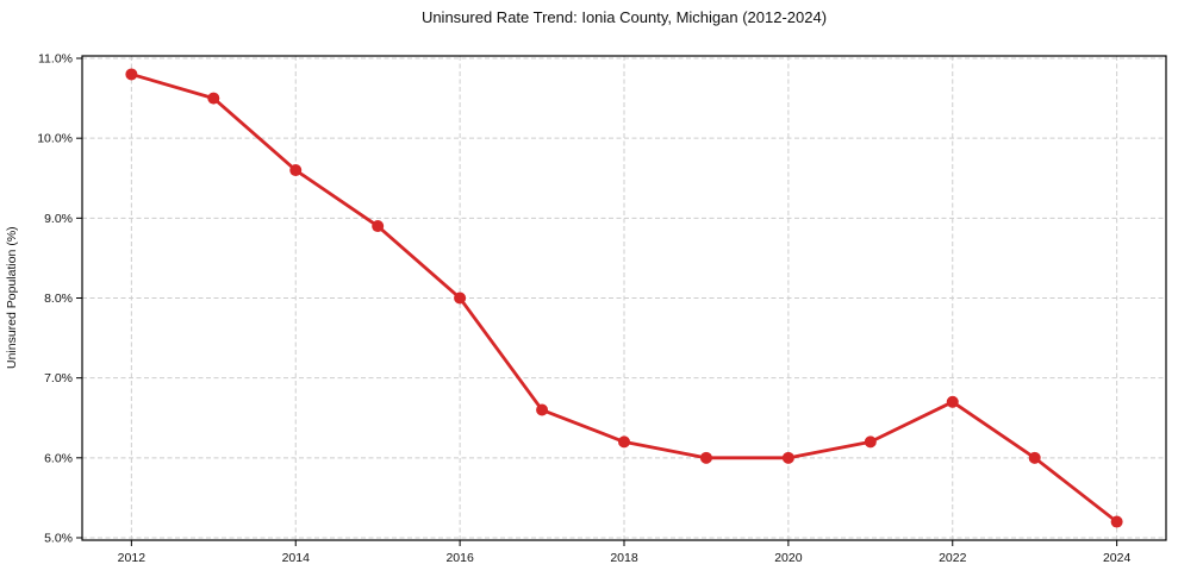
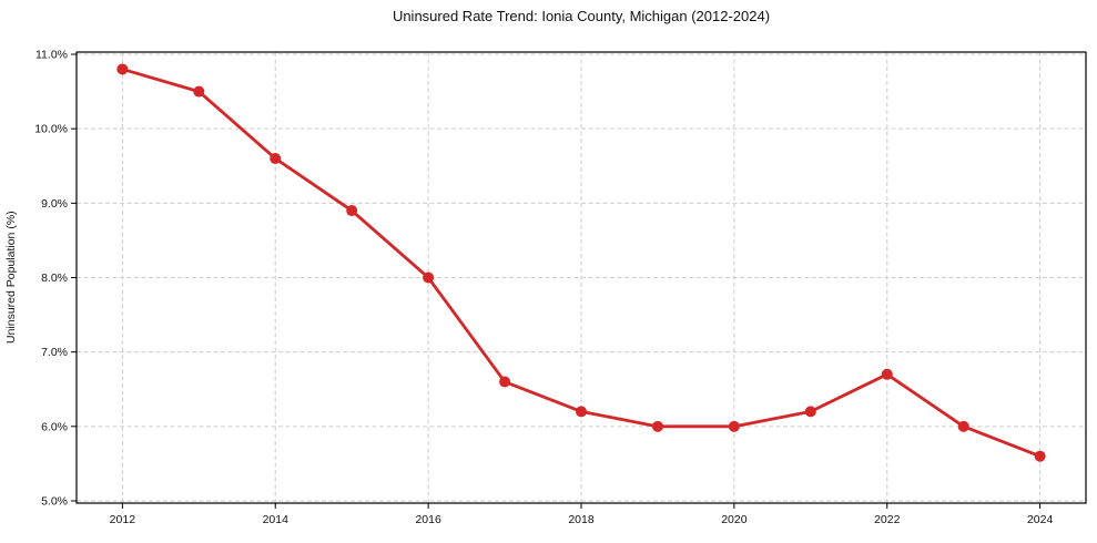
2024: 5.2% -> 5.6%
